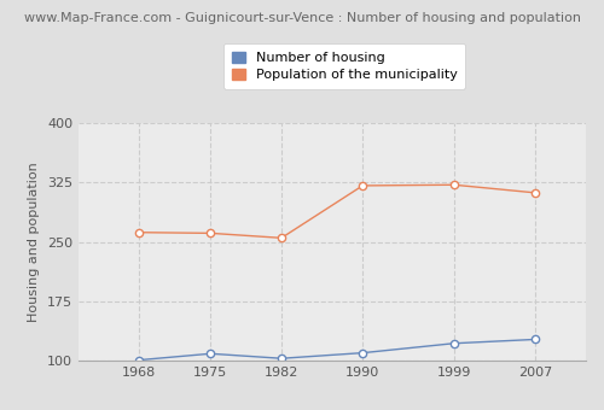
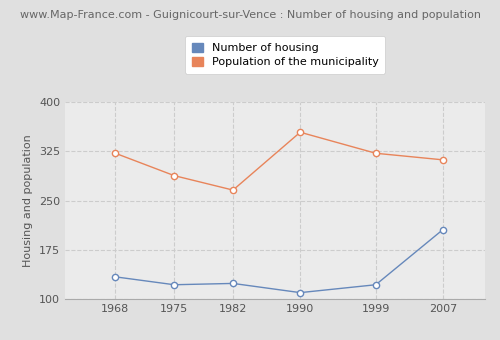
Number of housing/1968: 101 -> 134
Population of the municipality/1968: 262 -> 322
Number of housing/1975: 109 -> 122
Population of the municipality/1975: 261 -> 288
Number of housing/1982: 103 -> 124
Population of the municipality/1982: 255 -> 266
Population of the municipality/1990: 321 -> 354
Number of housing/2007: 127 -> 206
